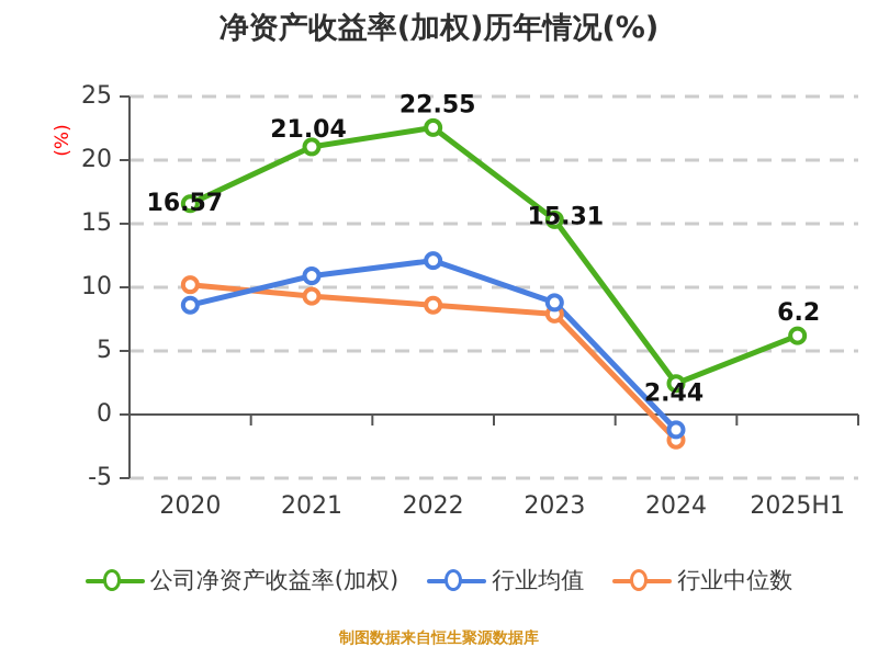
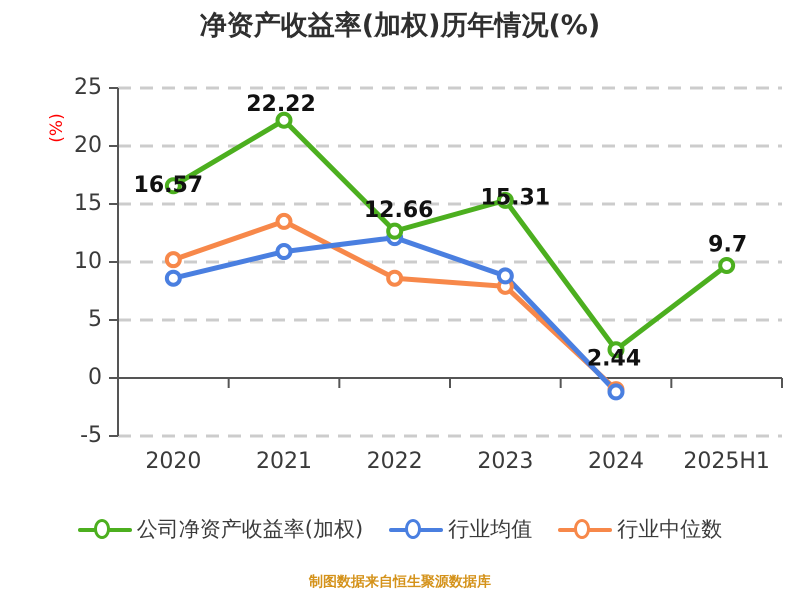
公司净资产收益率(加权)/2021: 21.04 -> 22.22
行业中位数/2021: 9.3 -> 13.5
公司净资产收益率(加权)/2022: 22.55 -> 12.66
行业中位数/2024: -2.0 -> -1.0
公司净资产收益率(加权)/2025H1: 6.2 -> 9.7
